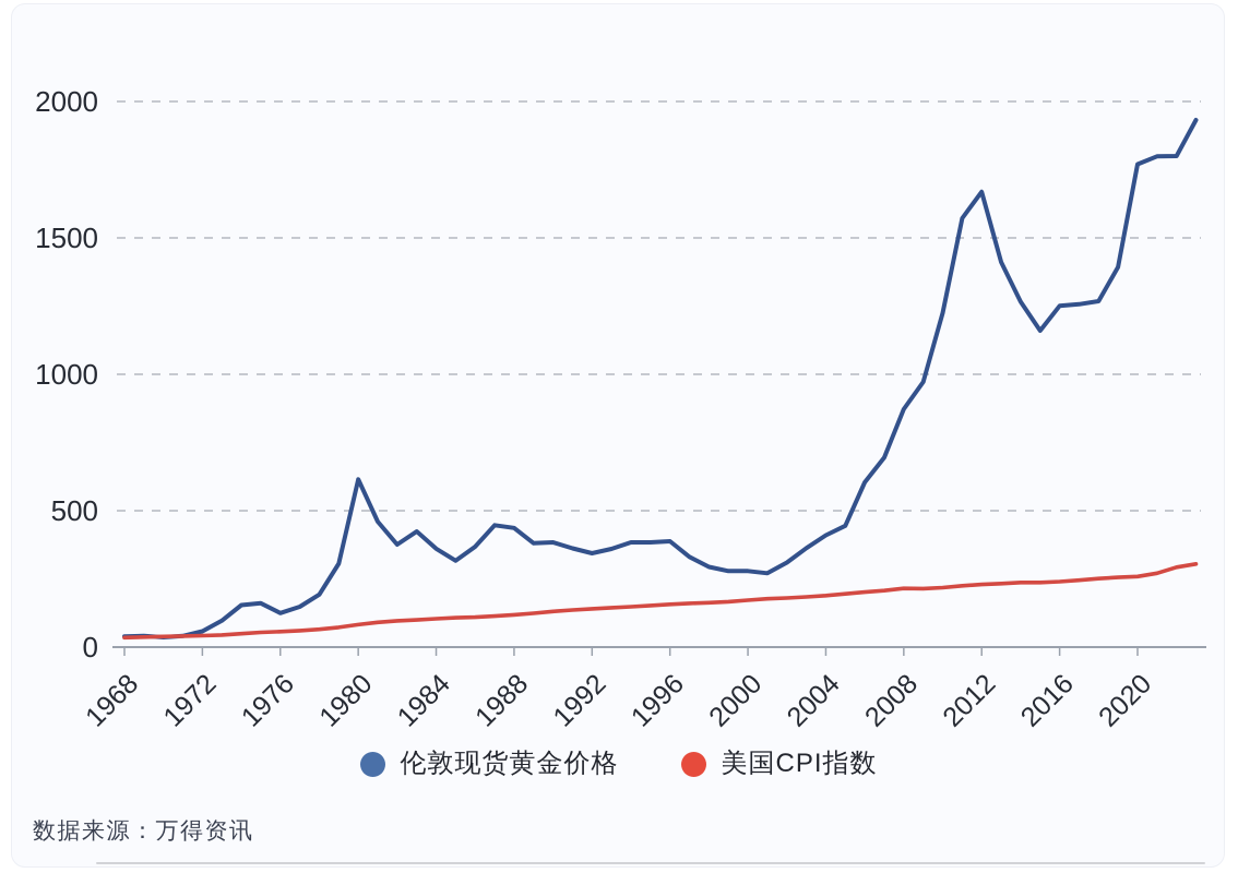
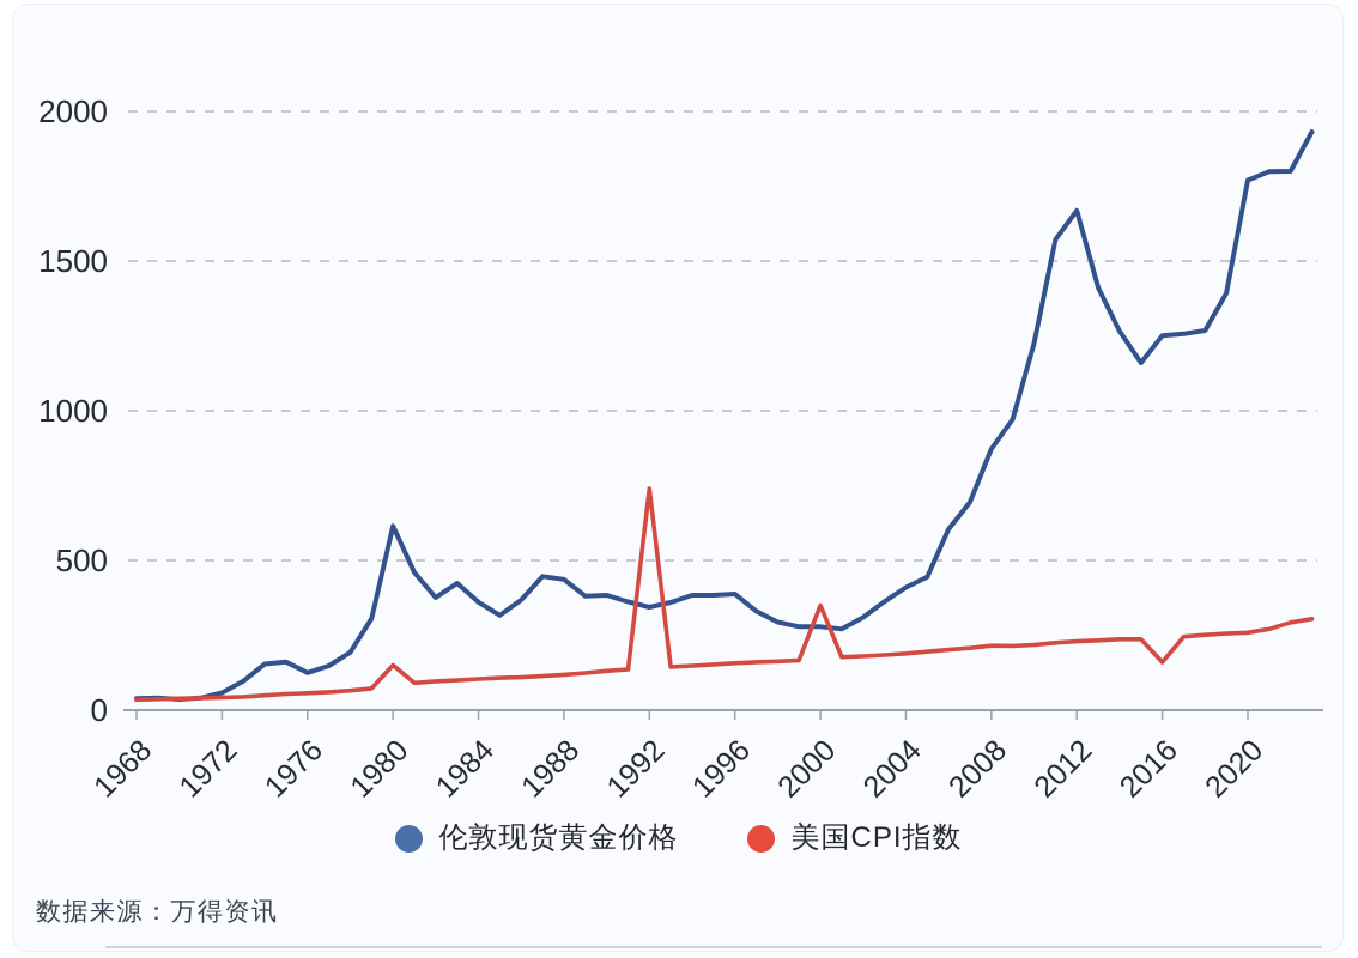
美国CPI指数/1980: 80 -> 150
美国CPI指数/1992: 140 -> 740
美国CPI指数/2000: 170 -> 350
美国CPI指数/2016: 240 -> 160
